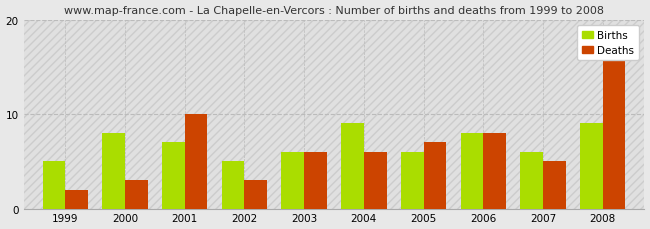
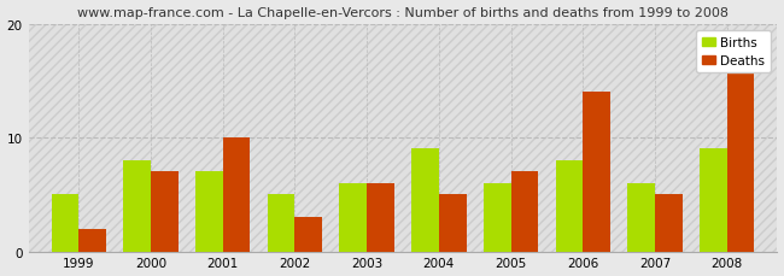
Deaths/2000: 3 -> 7
Deaths/2004: 6 -> 5
Deaths/2006: 8 -> 14
